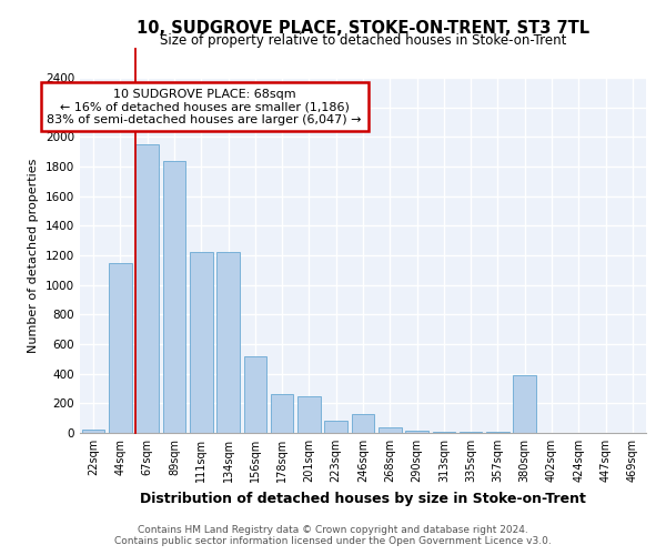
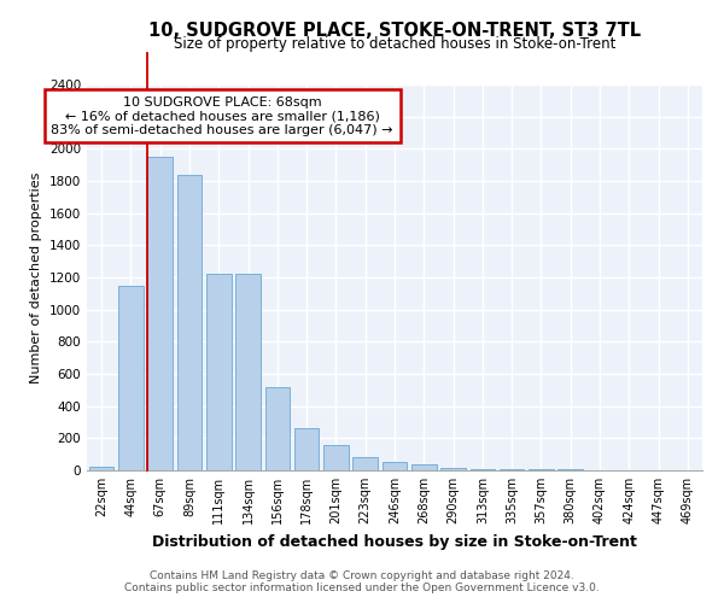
201sqm: 250 -> 160
246sqm: 130 -> 60
380sqm: 390 -> 0
